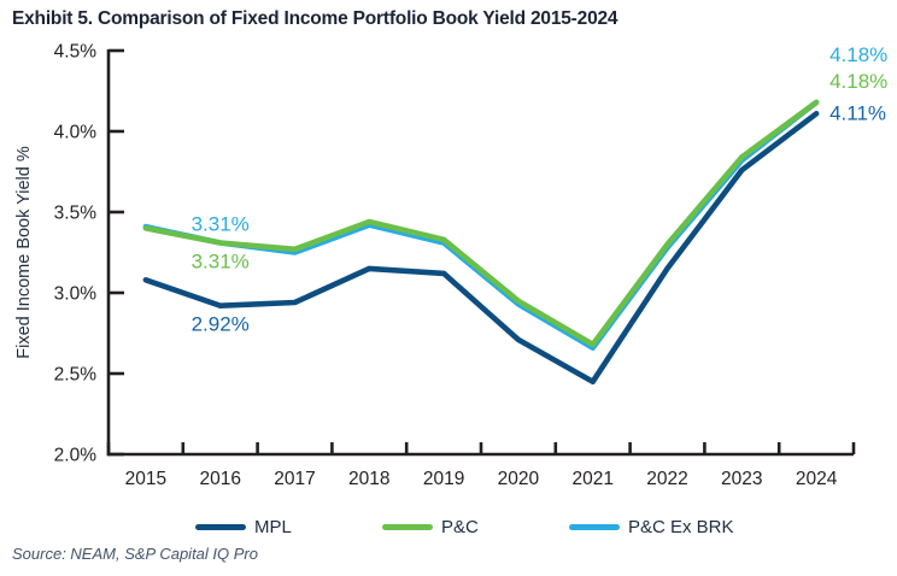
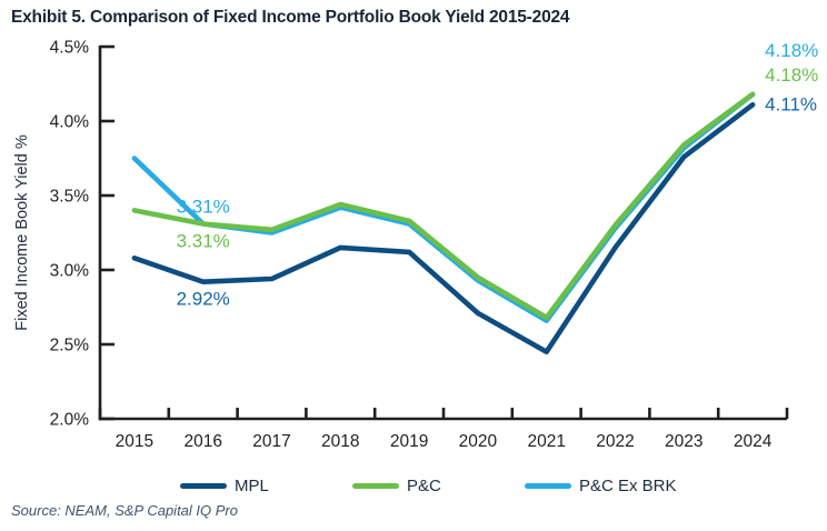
P&C Ex BRK/2015: 3.41% -> 3.75%
